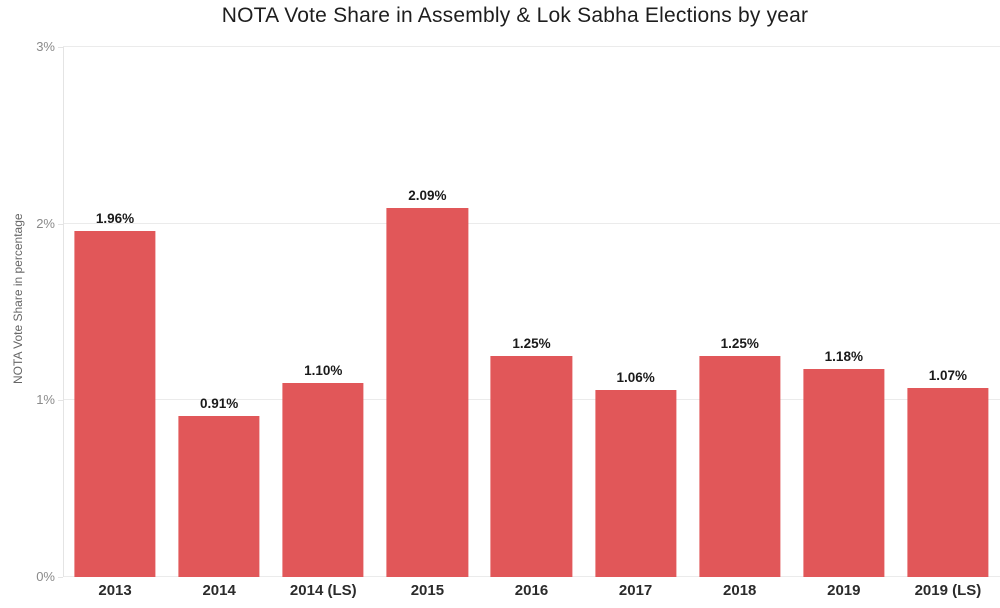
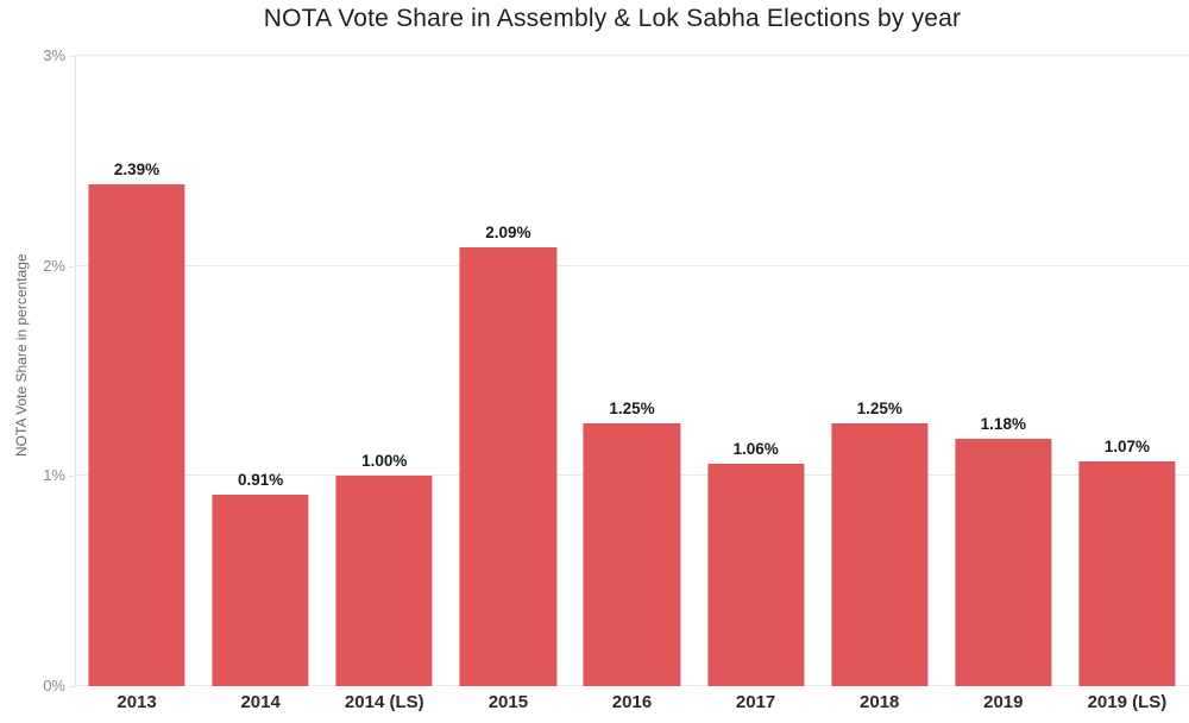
2013: 1.96% -> 2.39%
2014 (LS): 1.10% -> 1.00%
